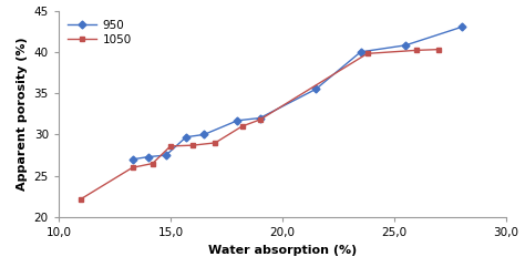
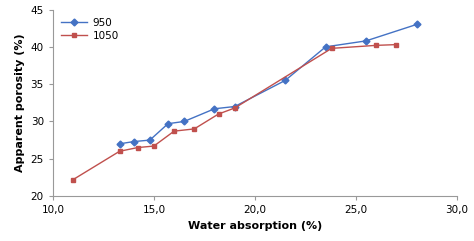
1050/15,0: 28.6 -> 26.7
